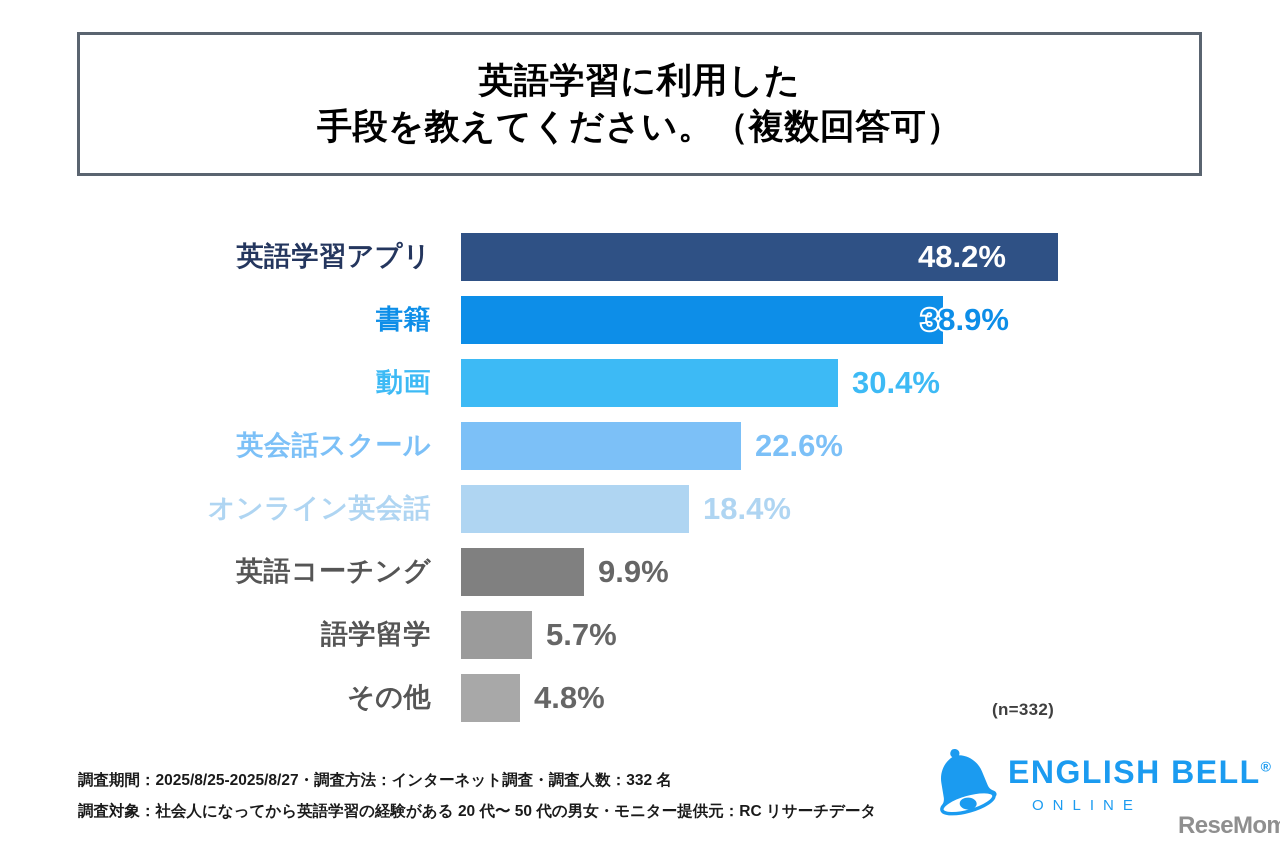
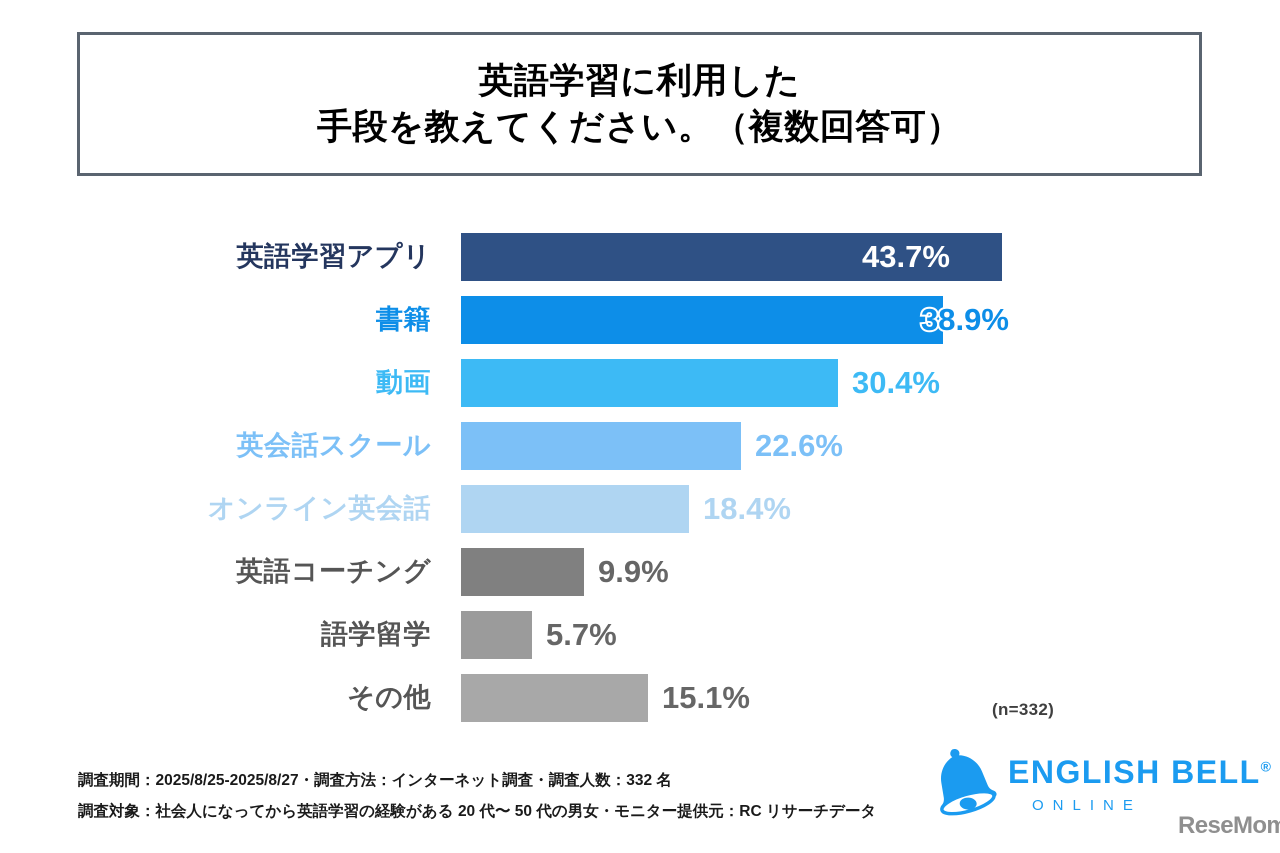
英語学習アプリ: 48.2% -> 43.7%
その他: 4.8% -> 15.1%
